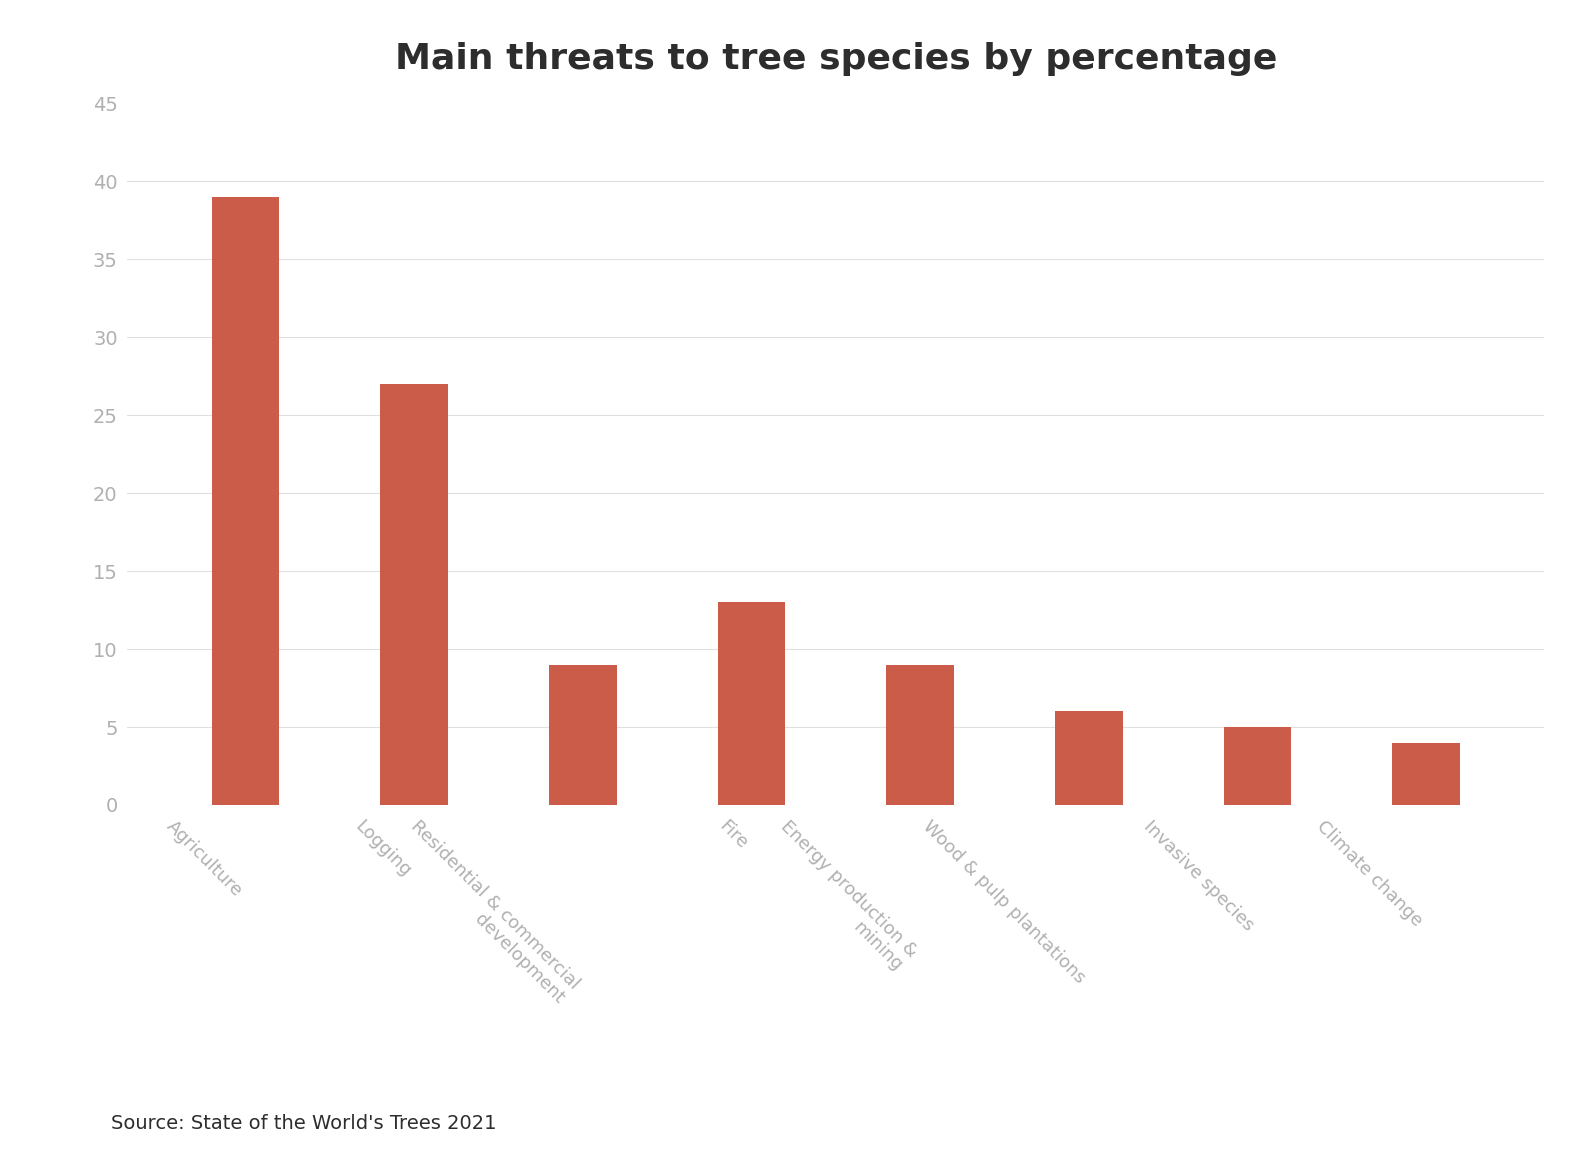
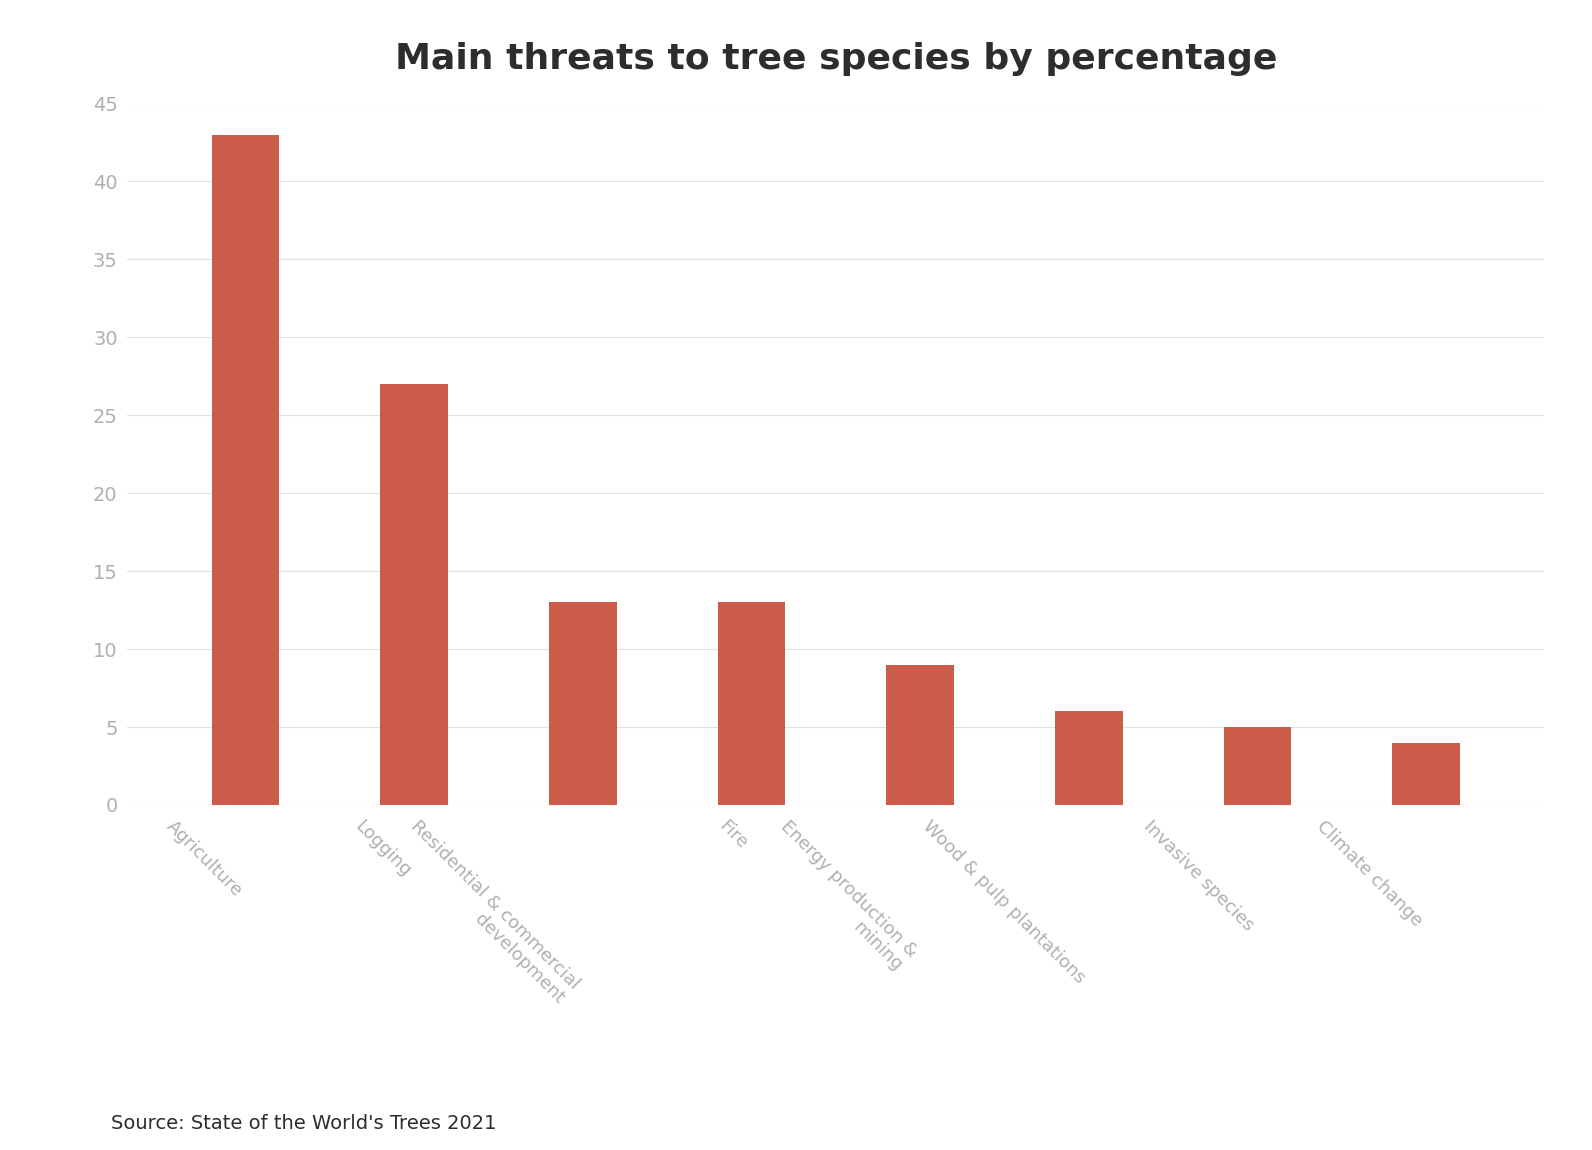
Agriculture: 39 -> 43
Residential & commercial development: 9 -> 13
